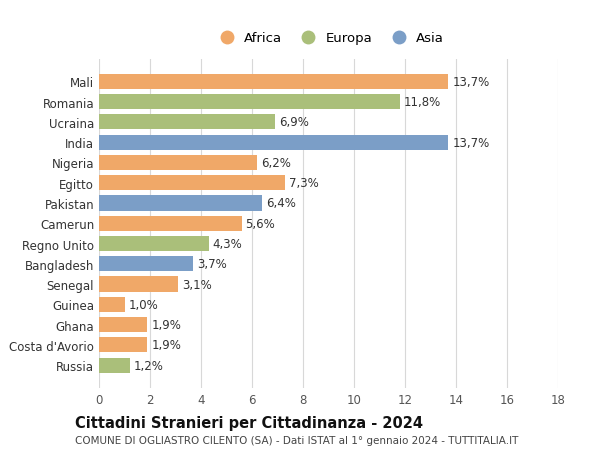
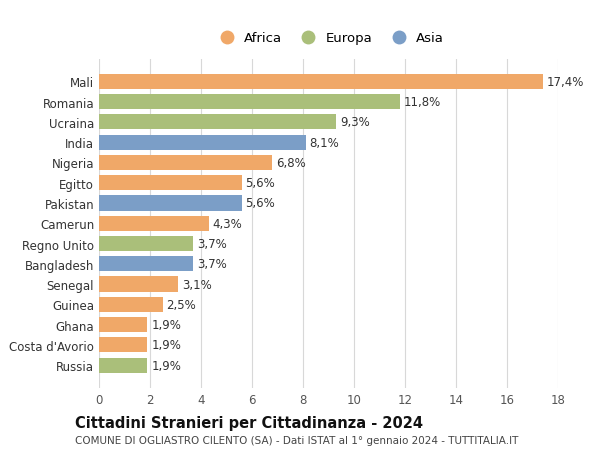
Mali: 13,7% -> 17,4%
Ucraina: 6,9% -> 9,3%
India: 13,7% -> 8,1%
Nigeria: 6,2% -> 6,8%
Egitto: 7,3% -> 5,6%
Pakistan: 6,4% -> 5,6%
Camerun: 5,6% -> 4,3%
Regno Unito: 4,3% -> 3,7%
Guinea: 1,0% -> 2,5%
Russia: 1,2% -> 1,9%
